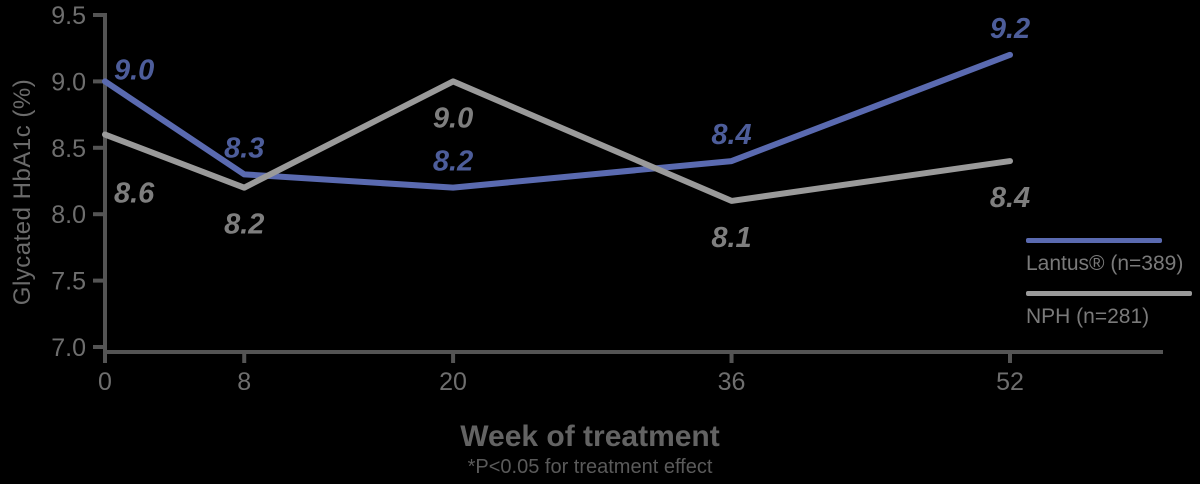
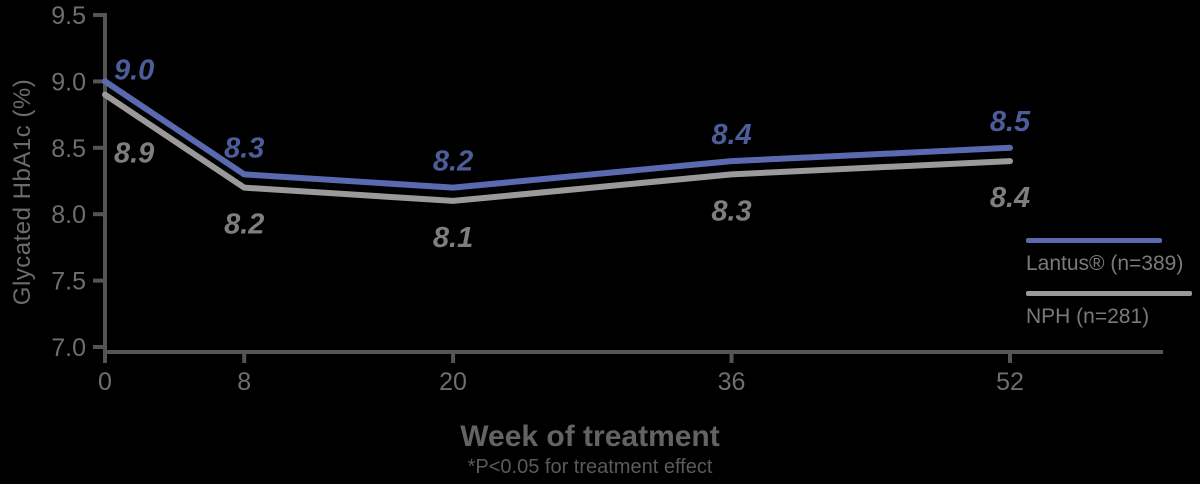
NPH (n=281)/0: 8.6 -> 8.9
NPH (n=281)/20: 9.0 -> 8.1
NPH (n=281)/36: 8.1 -> 8.3
Lantus® (n=389)/52: 9.2 -> 8.5
